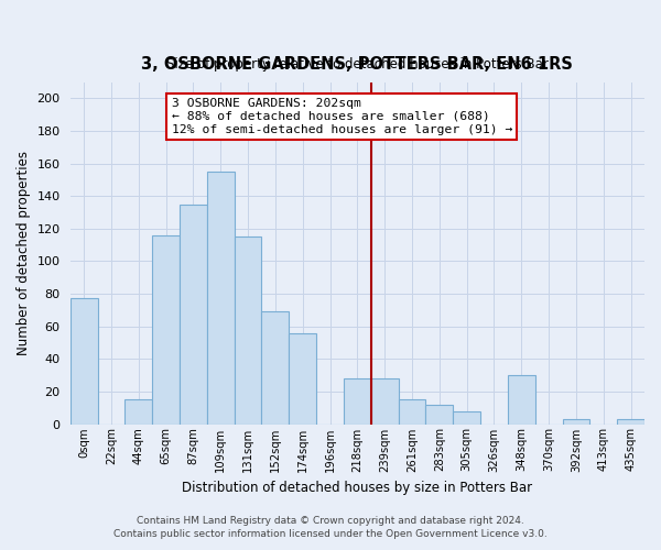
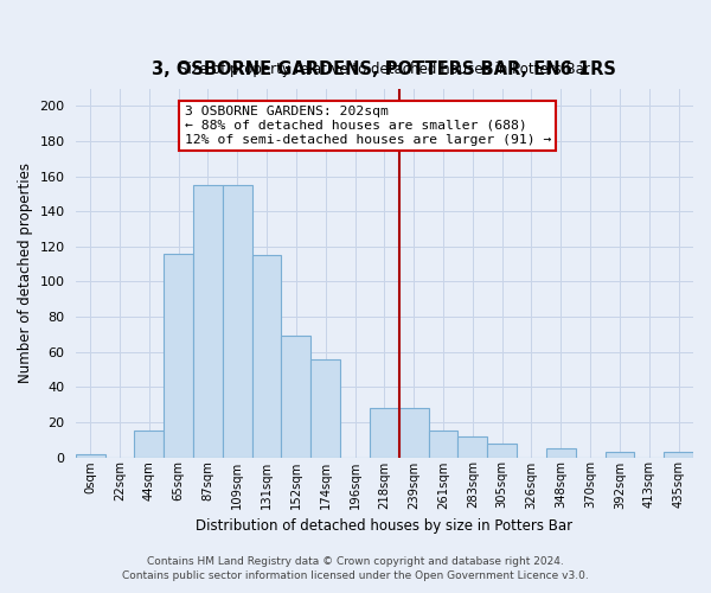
0sqm: 77 -> 2
87sqm: 135 -> 155
348sqm: 30 -> 5
